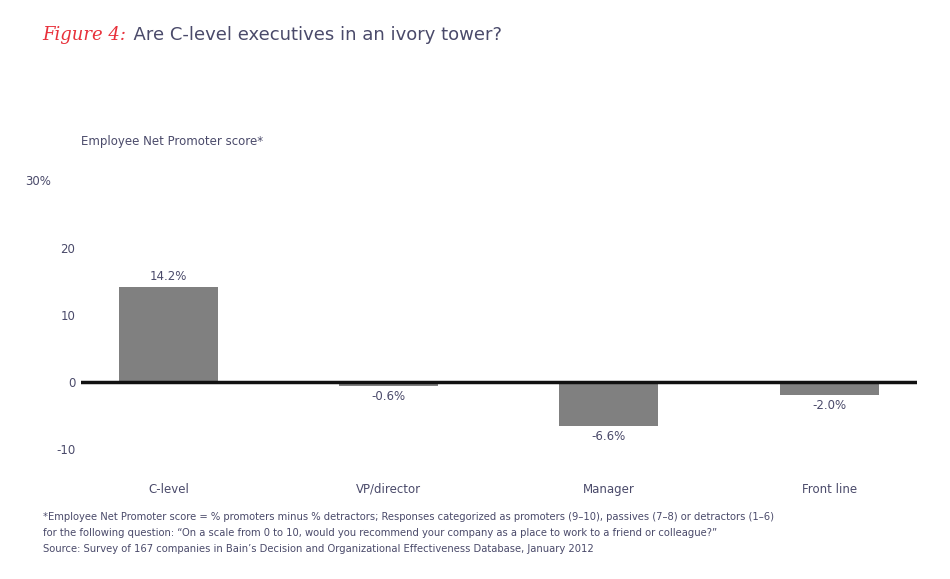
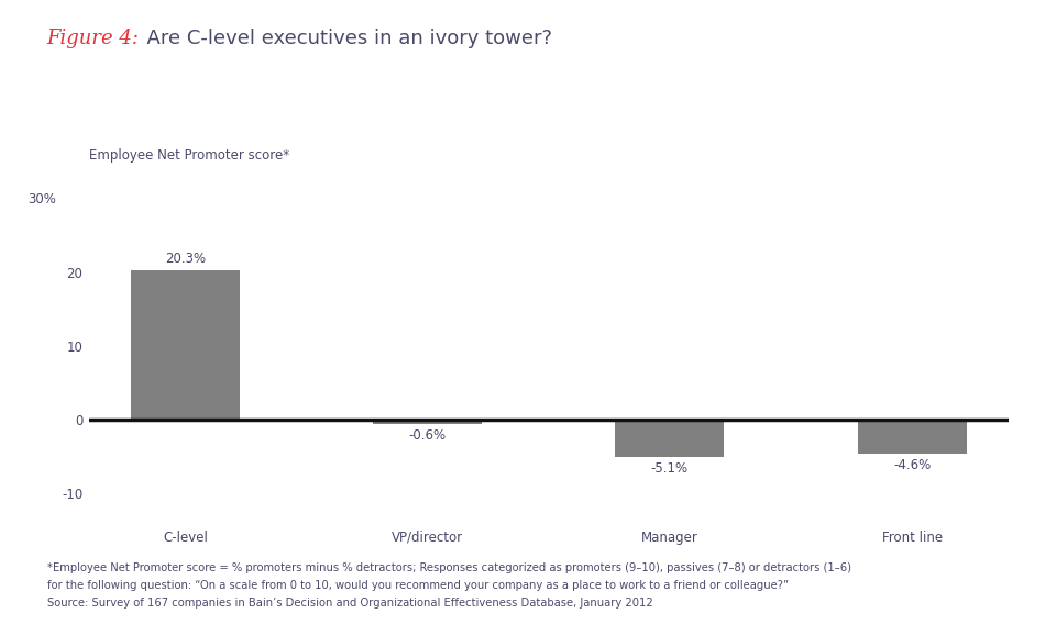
C-level: 14.2% -> 20.3%
Manager: -6.6% -> -5.1%
Front line: -2.0% -> -4.6%
